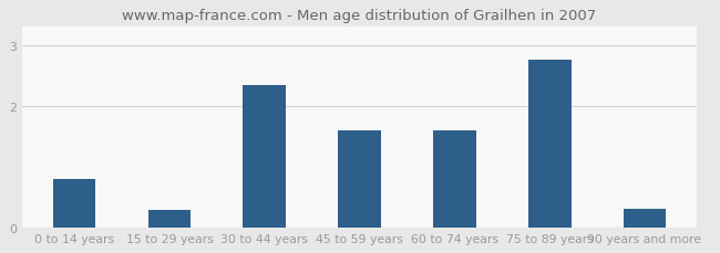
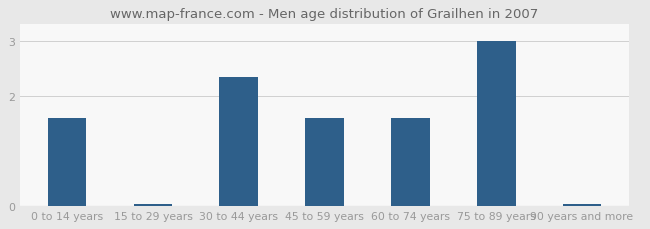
0 to 14 years: 0.80 -> 1.60
15 to 29 years: 0.28 -> 0.03
75 to 89 years: 2.76 -> 3.00
90 years and more: 0.30 -> 0.03
